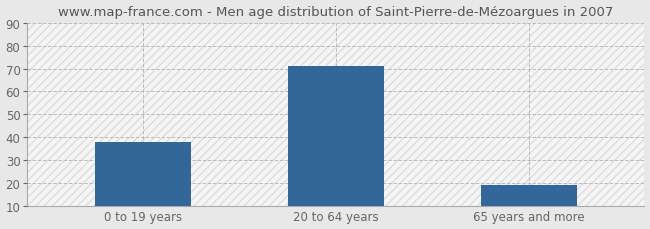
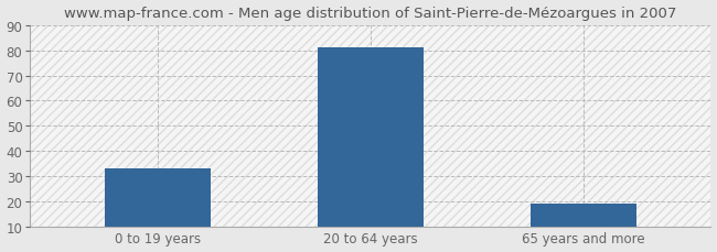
0 to 19 years: 38 -> 33
20 to 64 years: 71 -> 81
